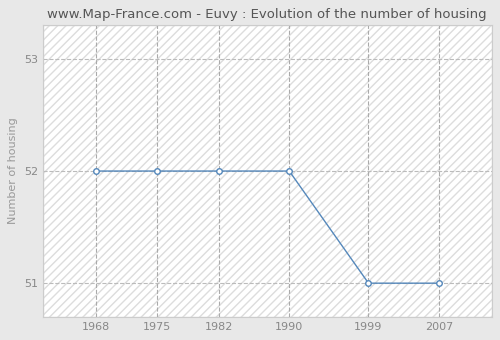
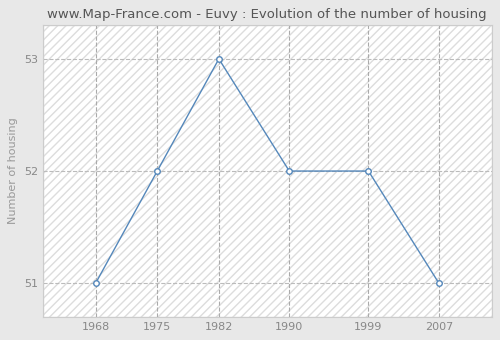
1968: 52 -> 51
1982: 52 -> 53
1999: 51 -> 52
